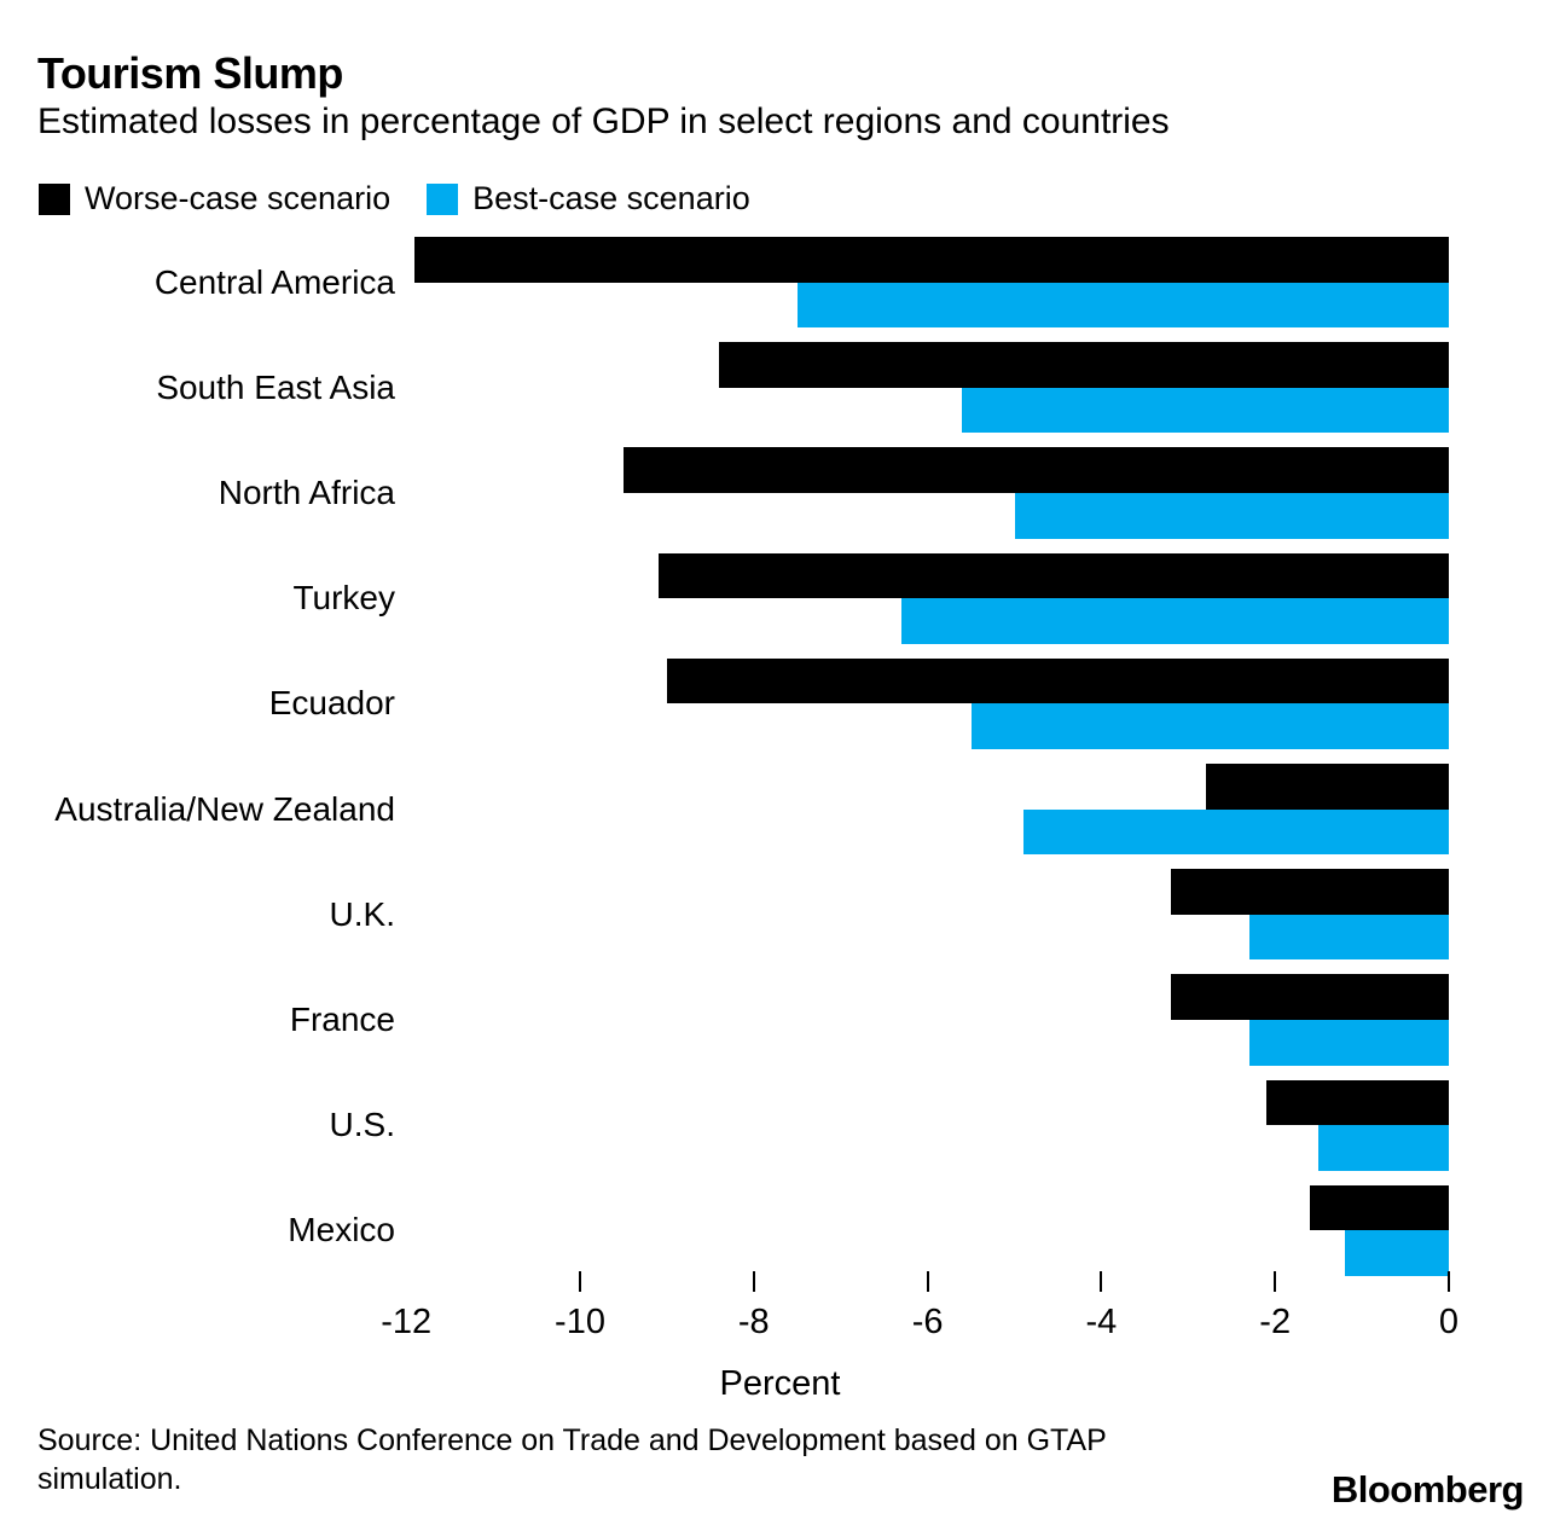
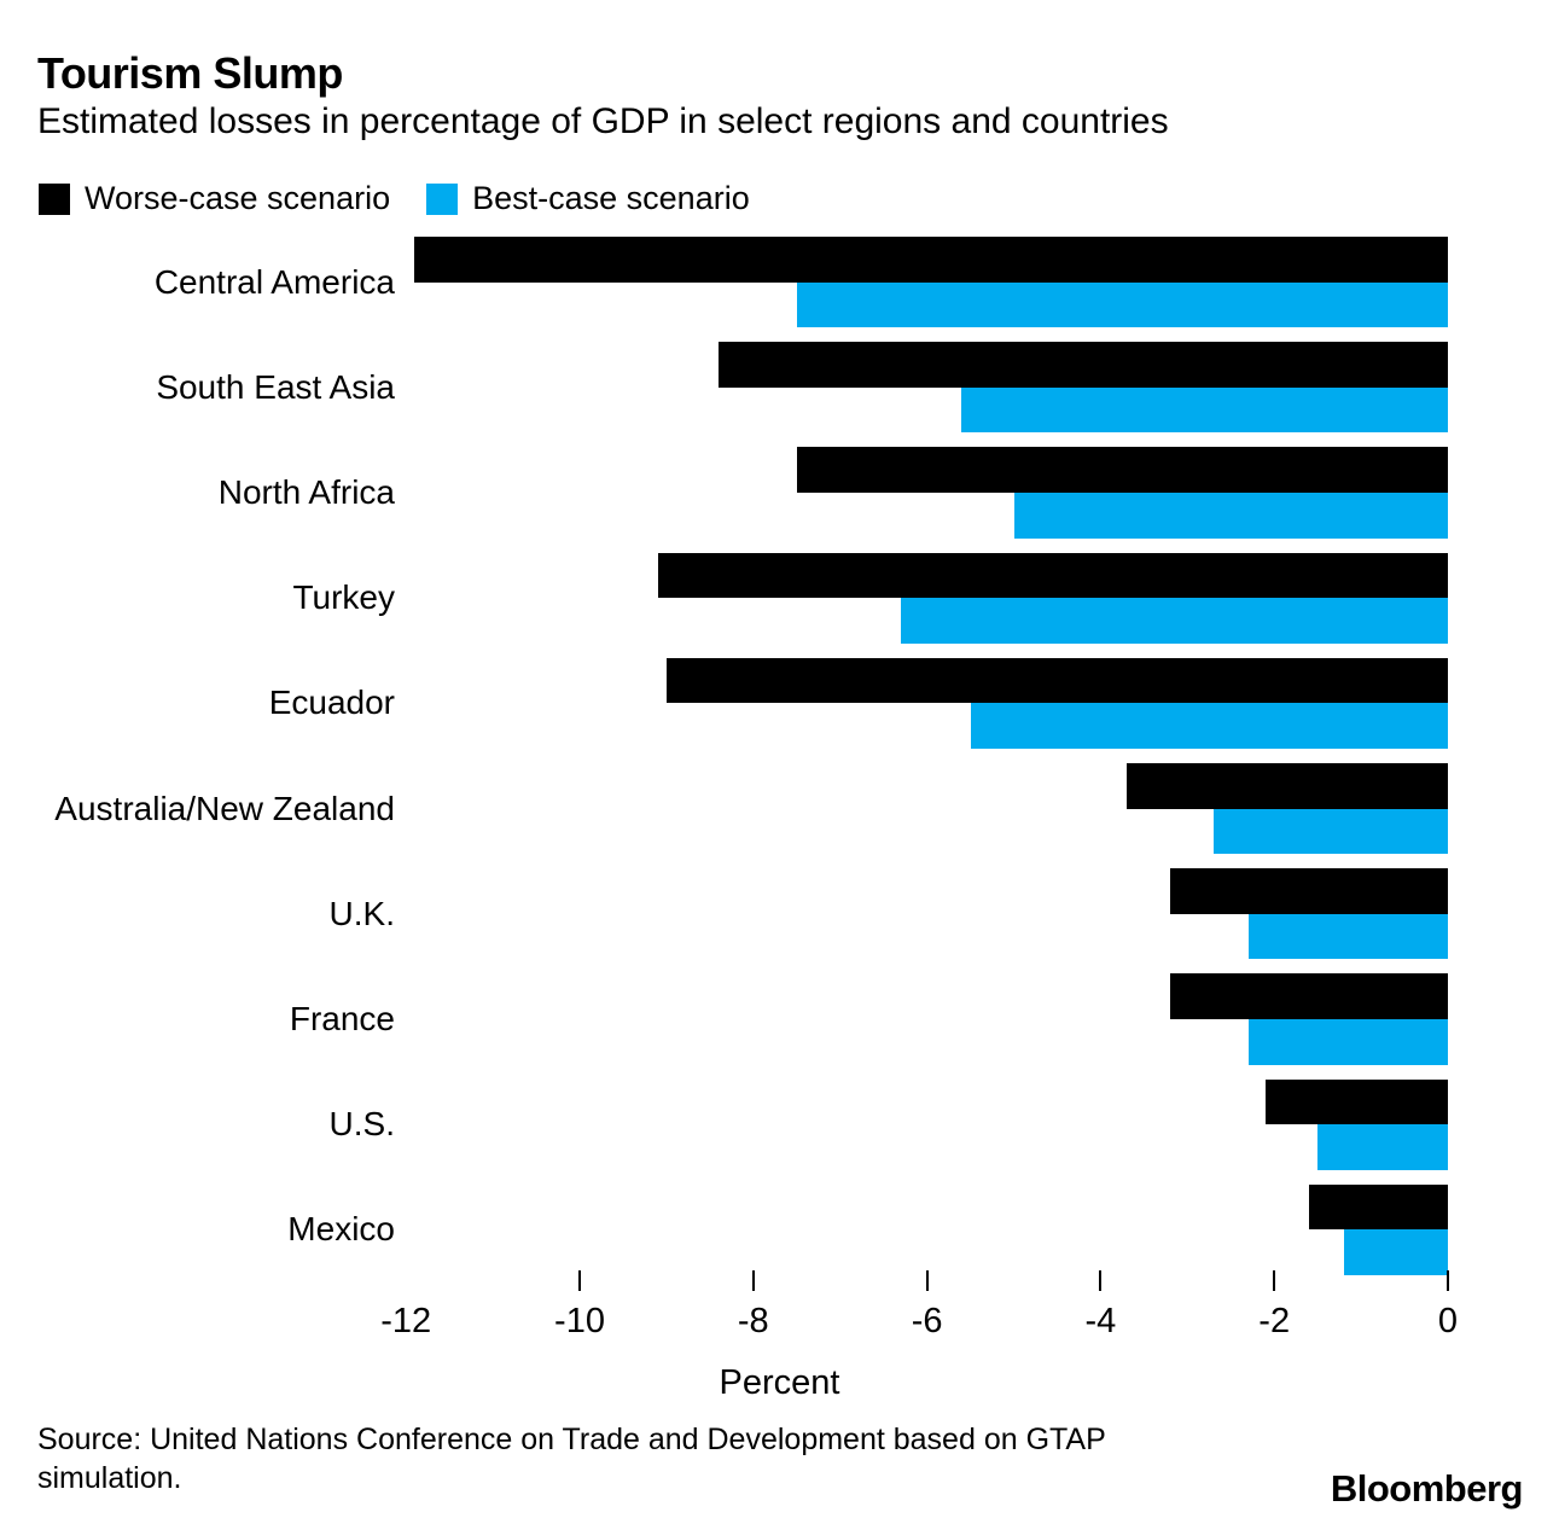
Worse-case scenario/North Africa: -9.5 -> -7.5
Worse-case scenario/Australia/New Zealand: -2.8 -> -3.7
Best-case scenario/Australia/New Zealand: -4.9 -> -2.7
